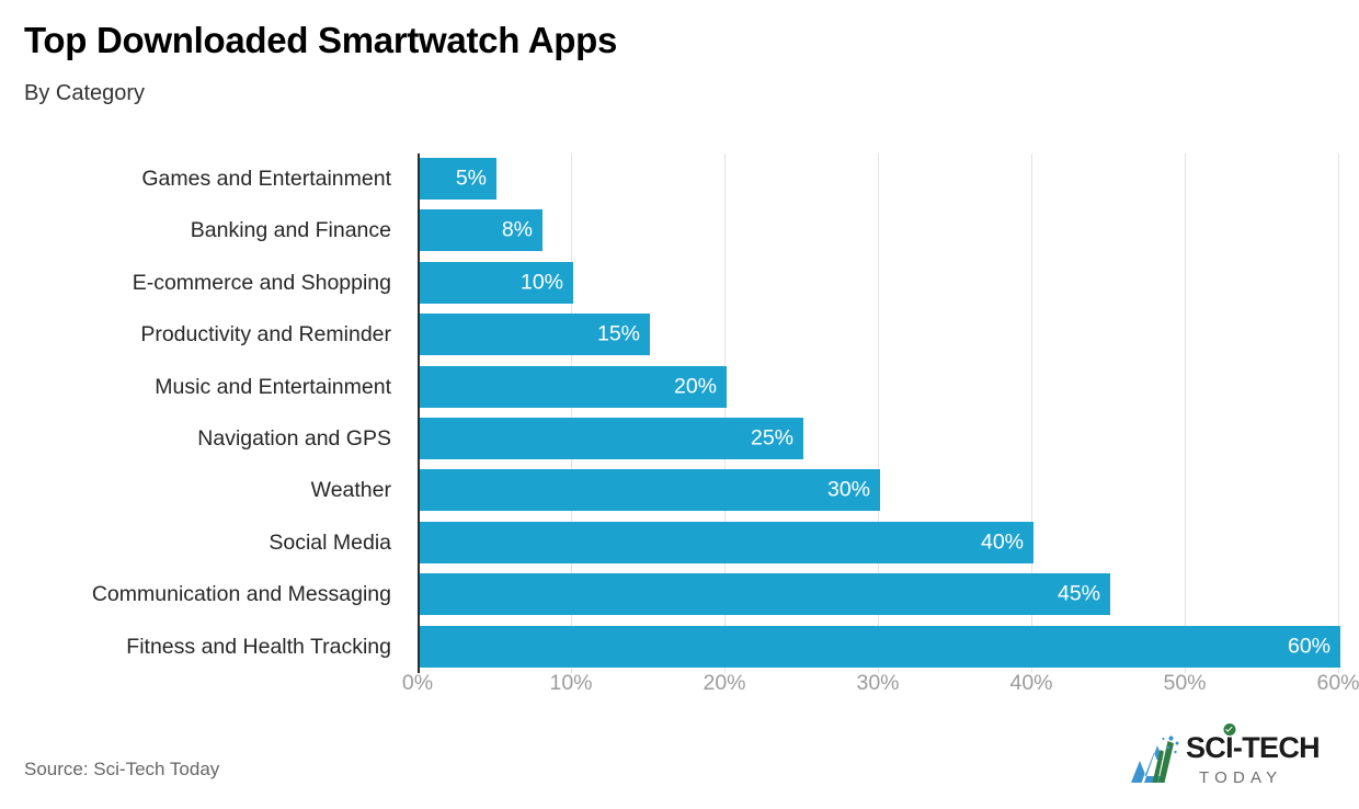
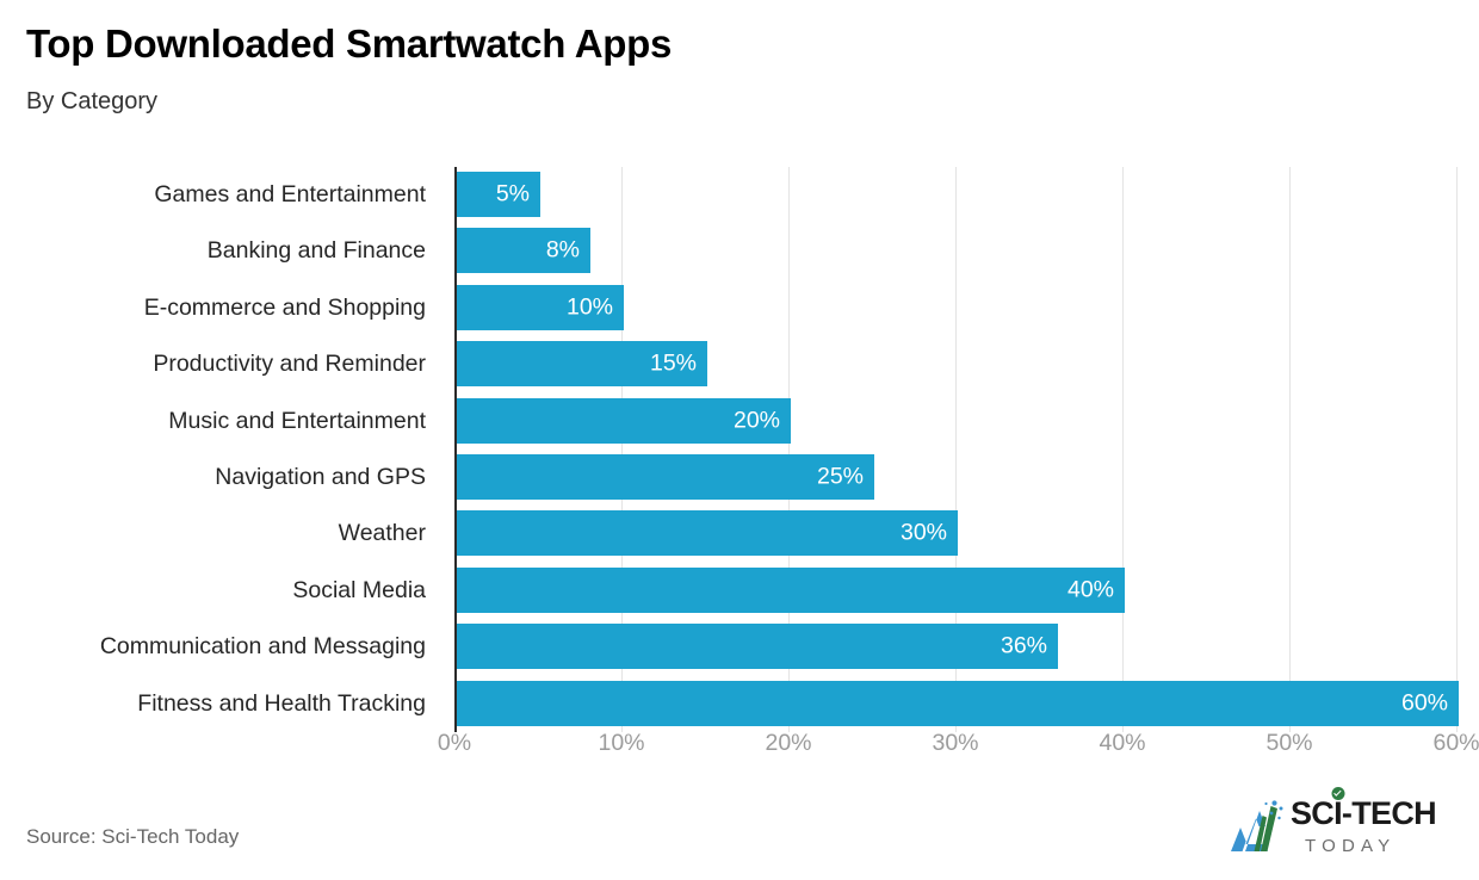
Communication and Messaging: 45% -> 36%
